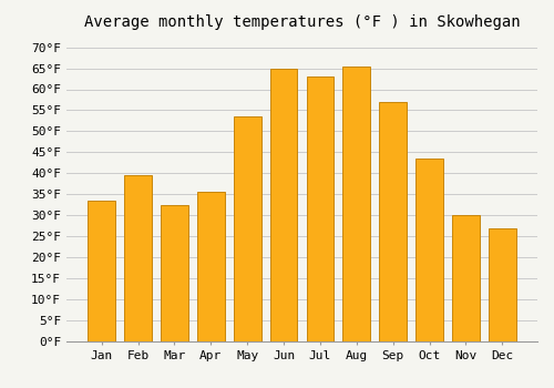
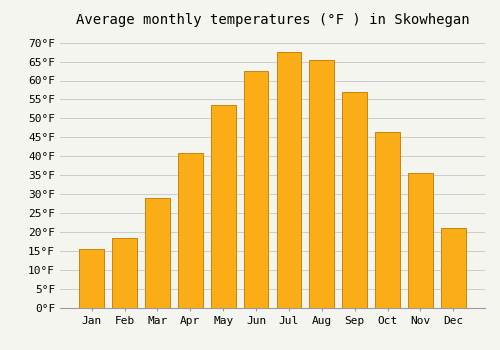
Jan: 33.5°F -> 15.5°F
Feb: 39.5°F -> 18.5°F
Mar: 32.5°F -> 29.0°F
Apr: 35.5°F -> 41.0°F
Jun: 65.0°F -> 62.5°F
Jul: 63.0°F -> 67.5°F
Oct: 43.5°F -> 46.5°F
Nov: 30.0°F -> 35.5°F
Dec: 27.0°F -> 21.0°F
